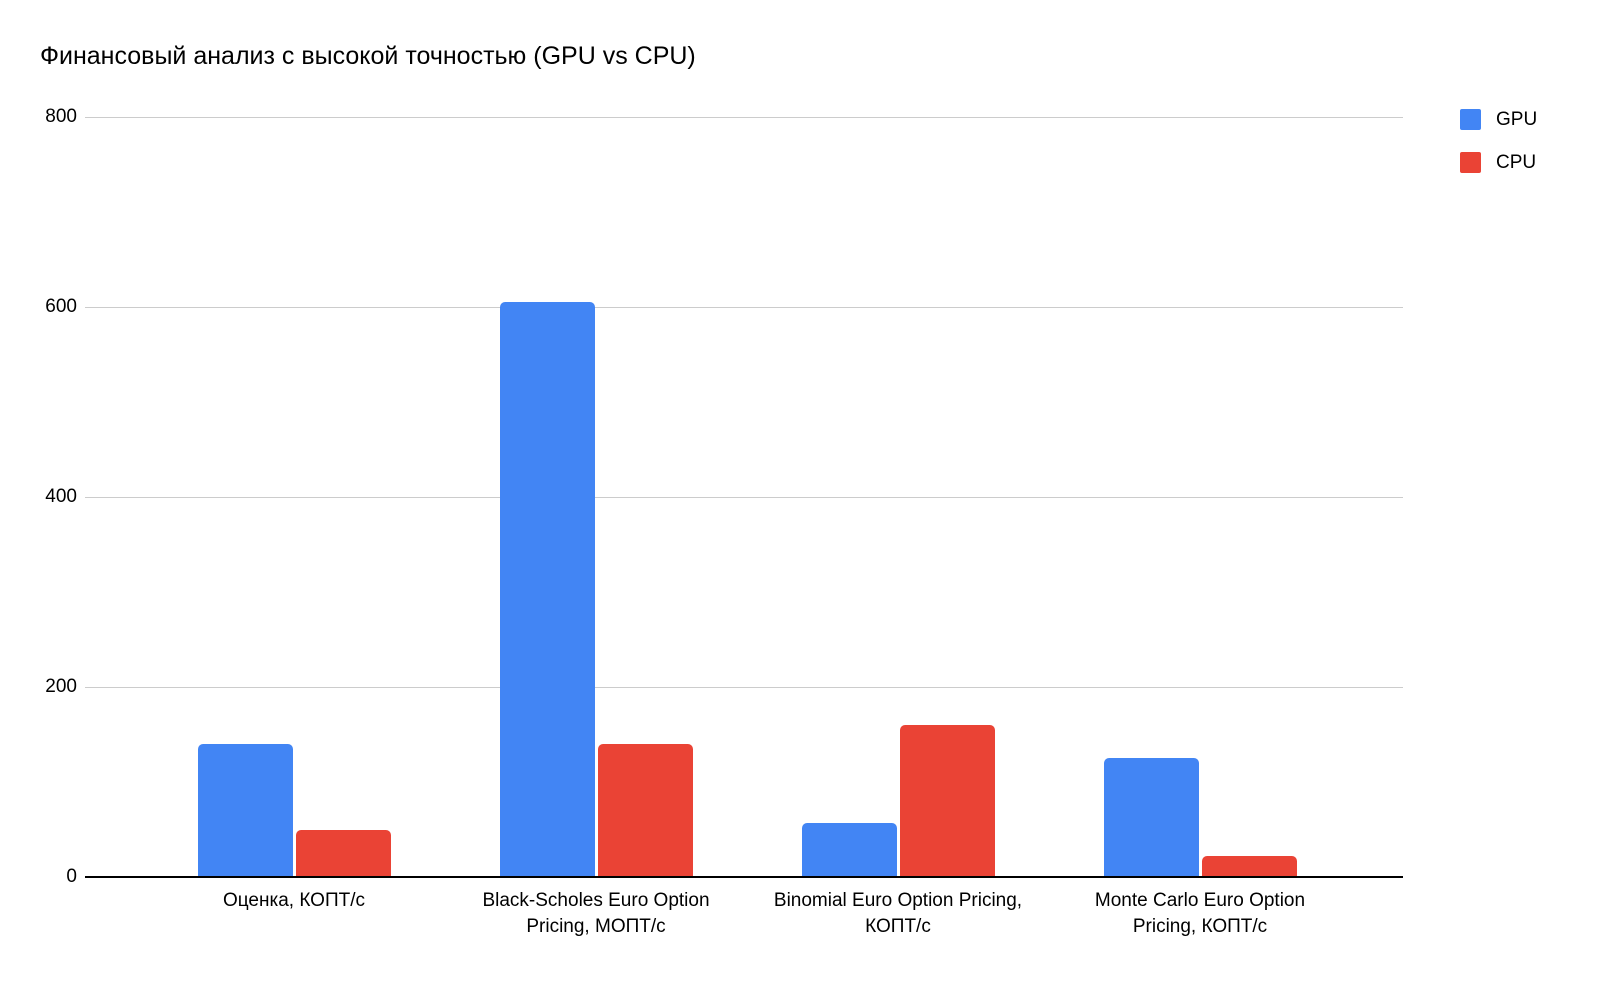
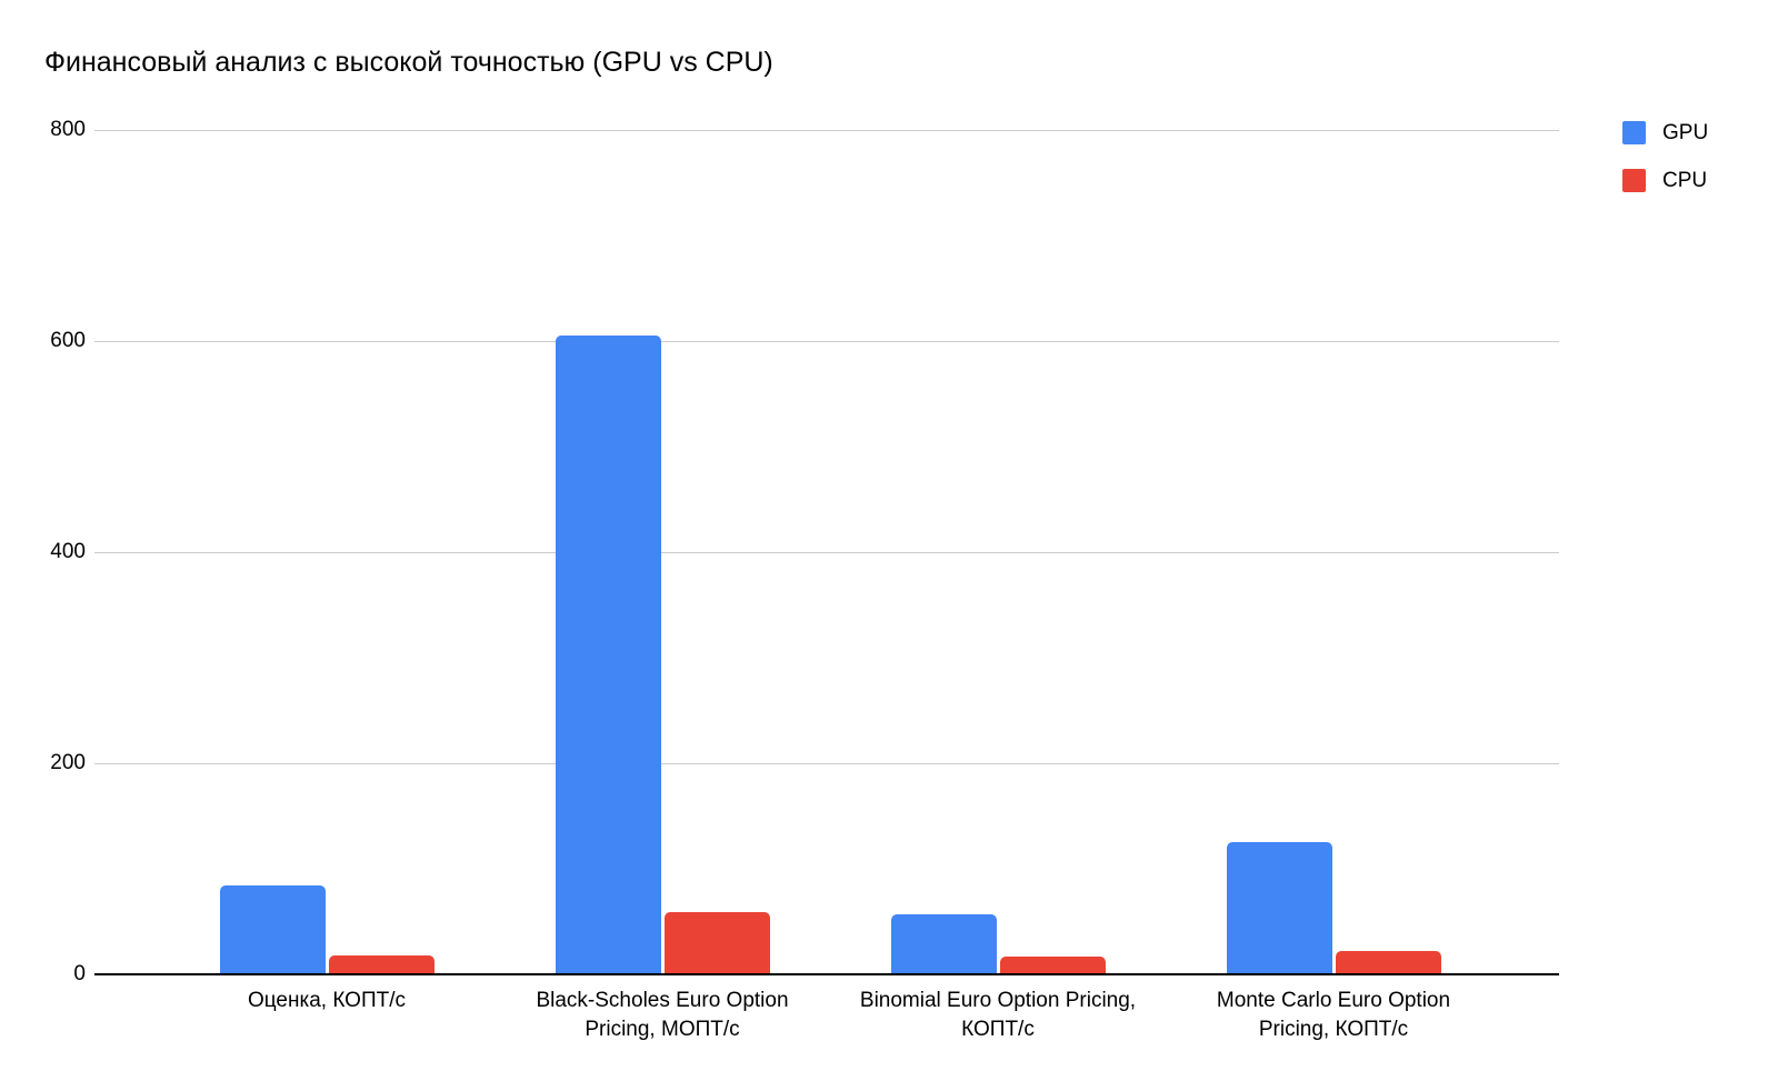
GPU/Оценка, КОПТ/с: 140 -> 80
CPU/Оценка, КОПТ/с: 50 -> 20
CPU/Black-Scholes Euro Option Pricing, МОПТ/с: 140 -> 60
CPU/Binomial Euro Option Pricing, КОПТ/с: 160 -> 20
